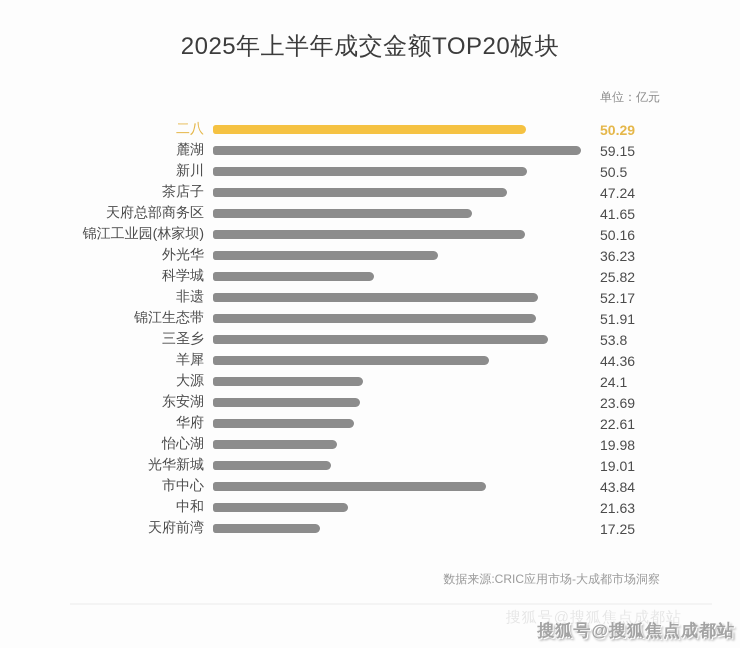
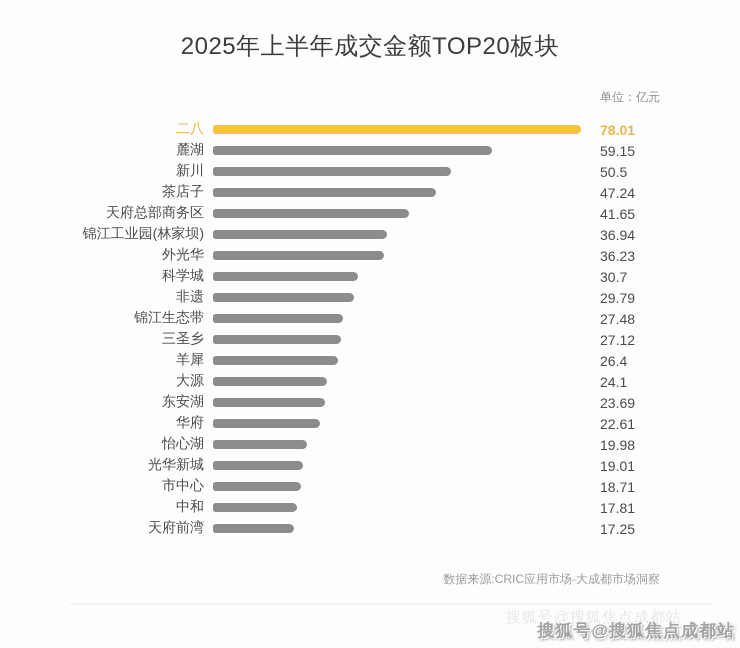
二八: 50.29 -> 78.01
锦江工业园(林家坝): 50.16 -> 36.94
科学城: 25.82 -> 30.7
非遗: 52.17 -> 29.79
锦江生态带: 51.91 -> 27.48
三圣乡: 53.8 -> 27.12
羊犀: 44.36 -> 26.4
市中心: 43.84 -> 18.71
中和: 21.63 -> 17.81
